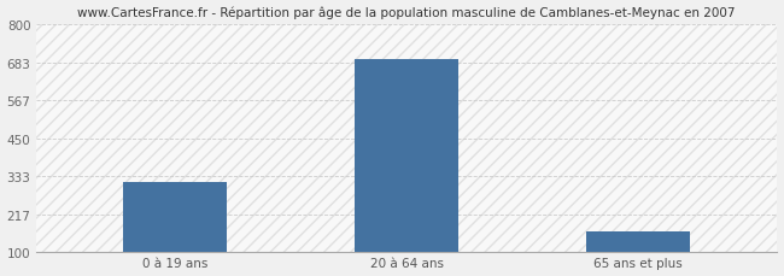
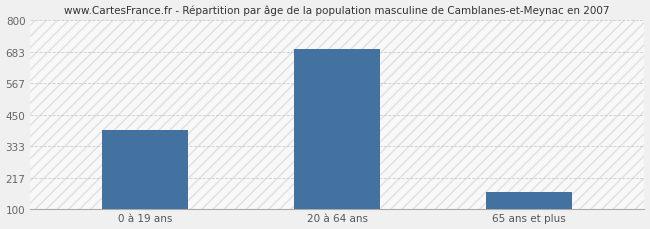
0 à 19 ans: 317 -> 395
